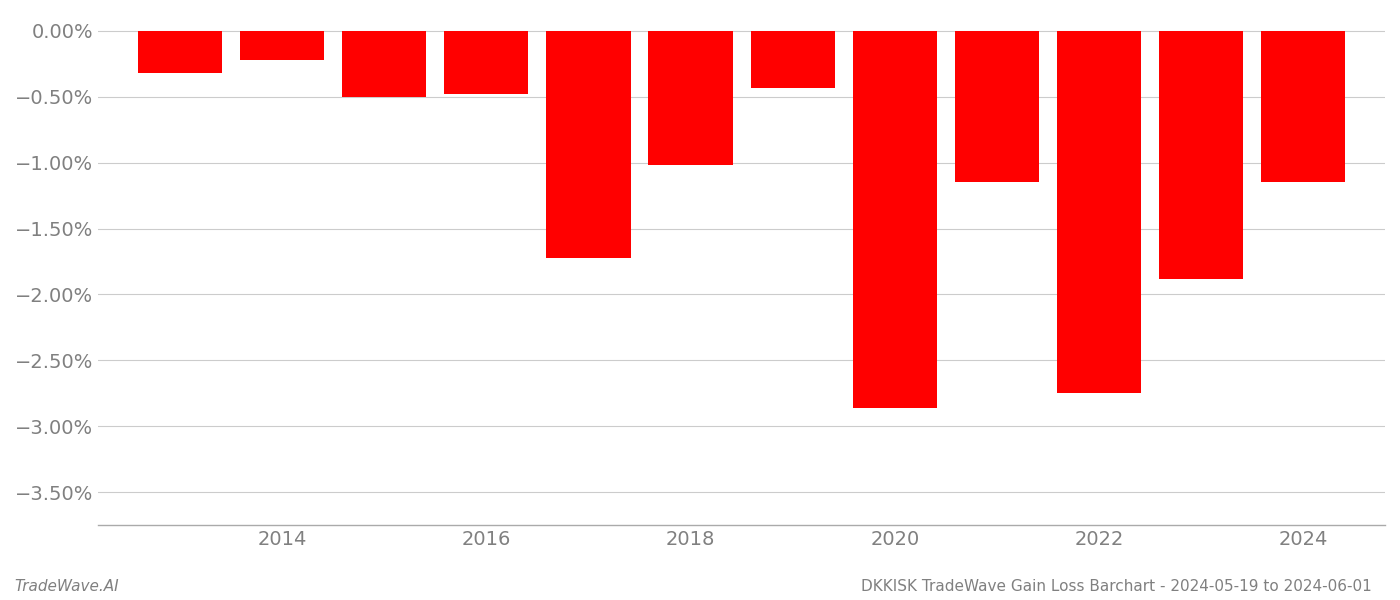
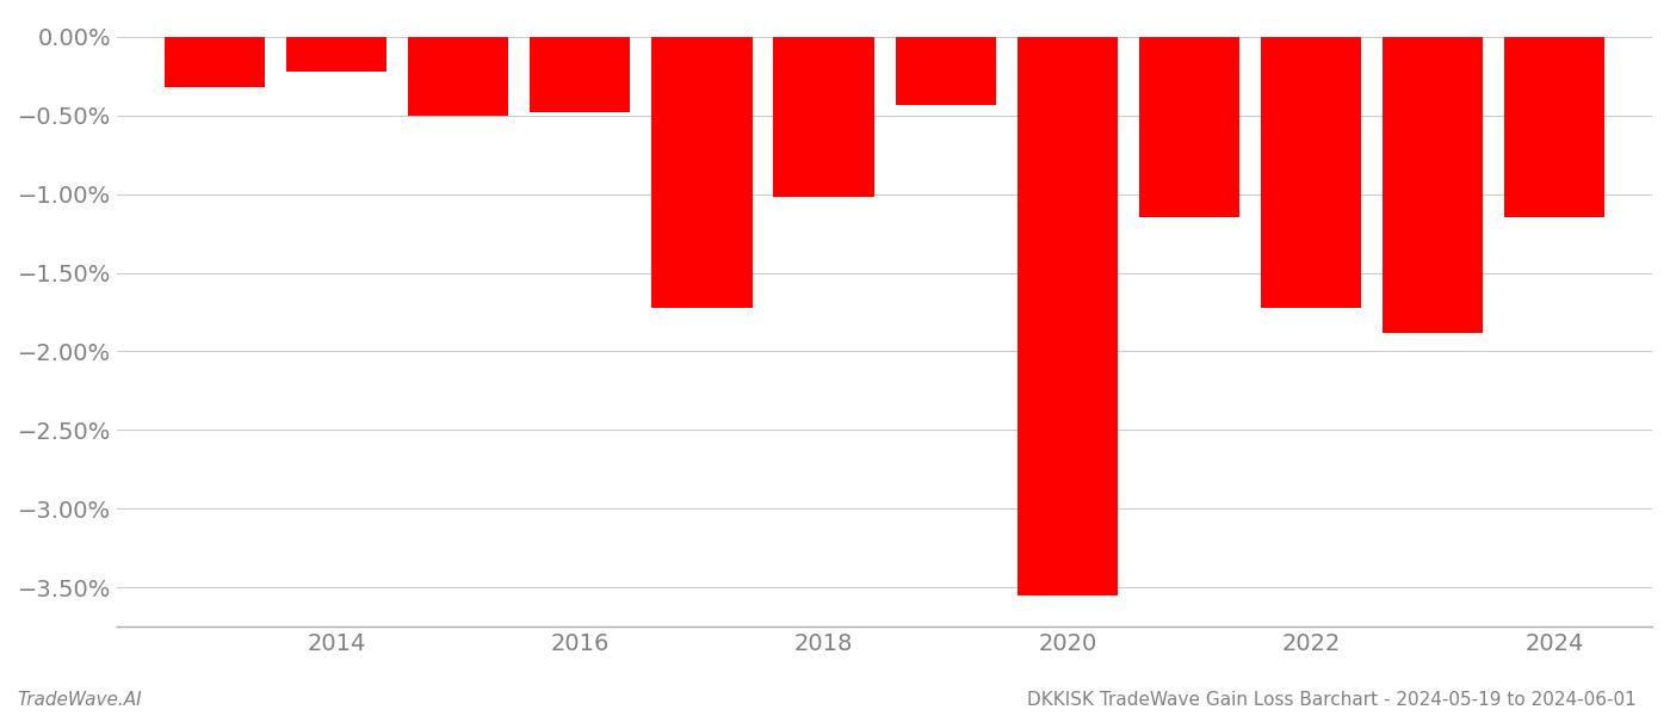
2020: -2.86% -> -3.55%
2022: -2.75% -> -1.72%
